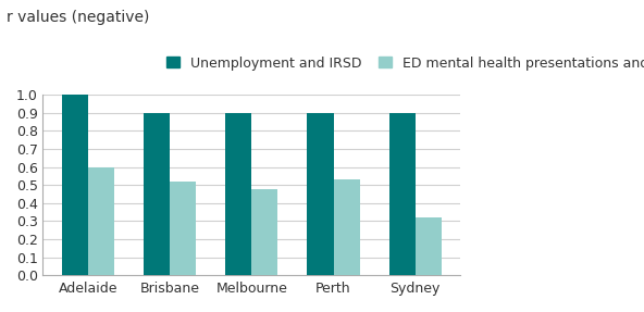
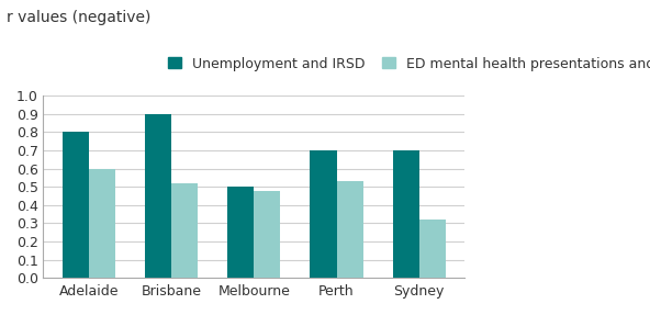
Unemployment and IRSD/Adelaide: 1.0 -> 0.8
Unemployment and IRSD/Melbourne: 0.9 -> 0.5
Unemployment and IRSD/Perth: 0.9 -> 0.7
Unemployment and IRSD/Sydney: 0.9 -> 0.7
